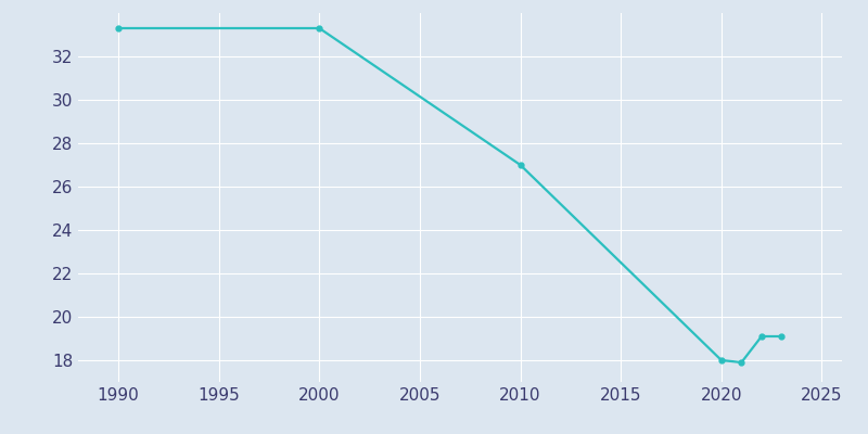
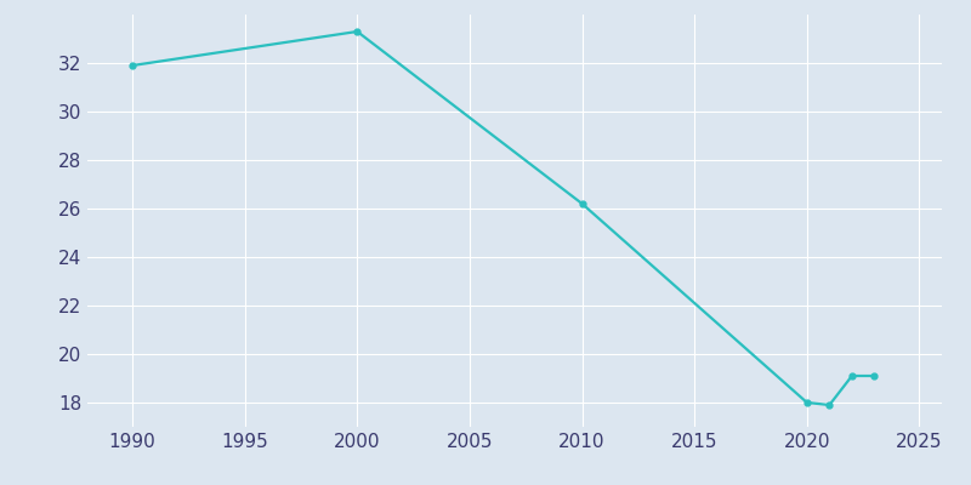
1990: 33.3 -> 31.9
2010: 27.0 -> 26.2
